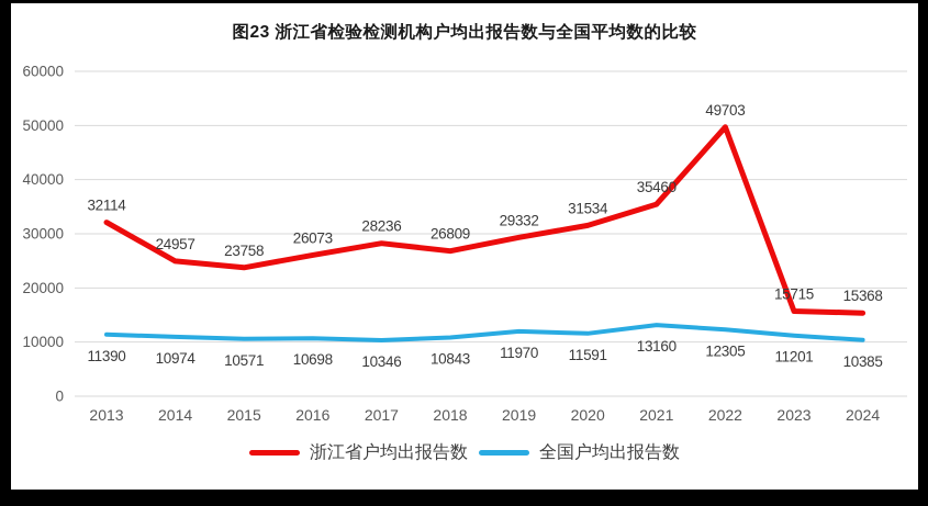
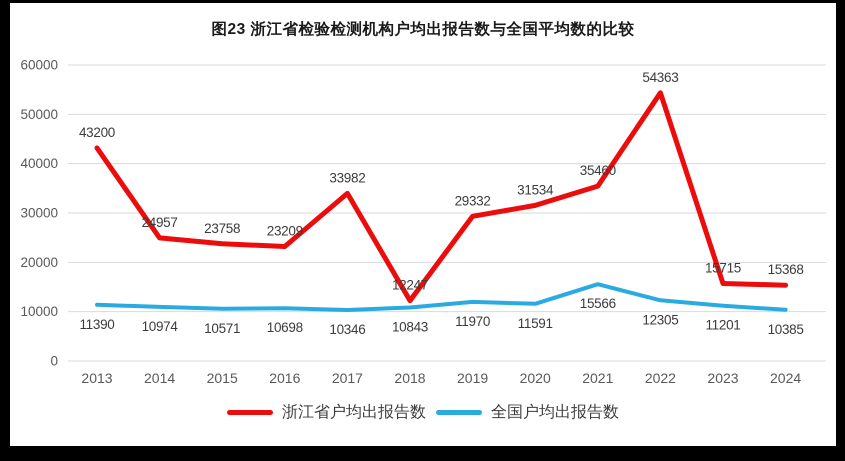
浙江省户均出报告数/2013: 32114 -> 43200
浙江省户均出报告数/2016: 26073 -> 23209
浙江省户均出报告数/2017: 28236 -> 33982
浙江省户均出报告数/2018: 26809 -> 12247
全国户均出报告数/2021: 13160 -> 15566
浙江省户均出报告数/2022: 49703 -> 54363
